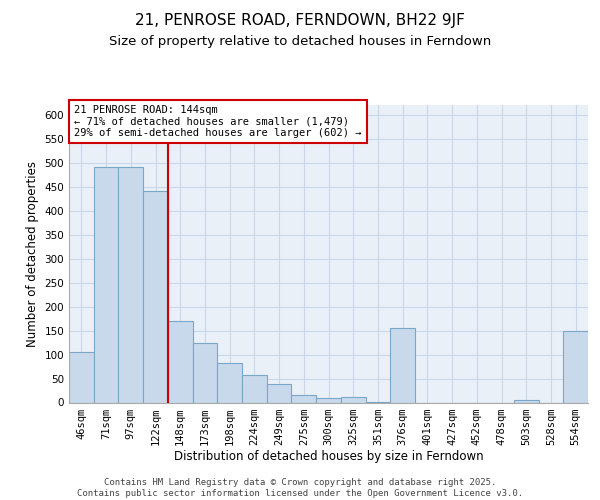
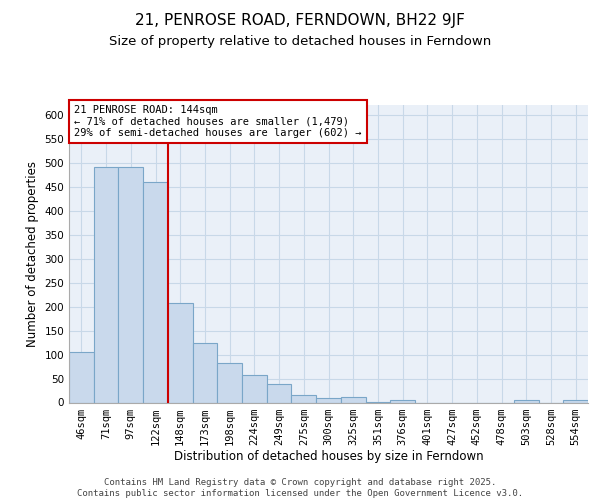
122sqm: 440 -> 460
148sqm: 170 -> 207
376sqm: 155 -> 5
554sqm: 150 -> 5
